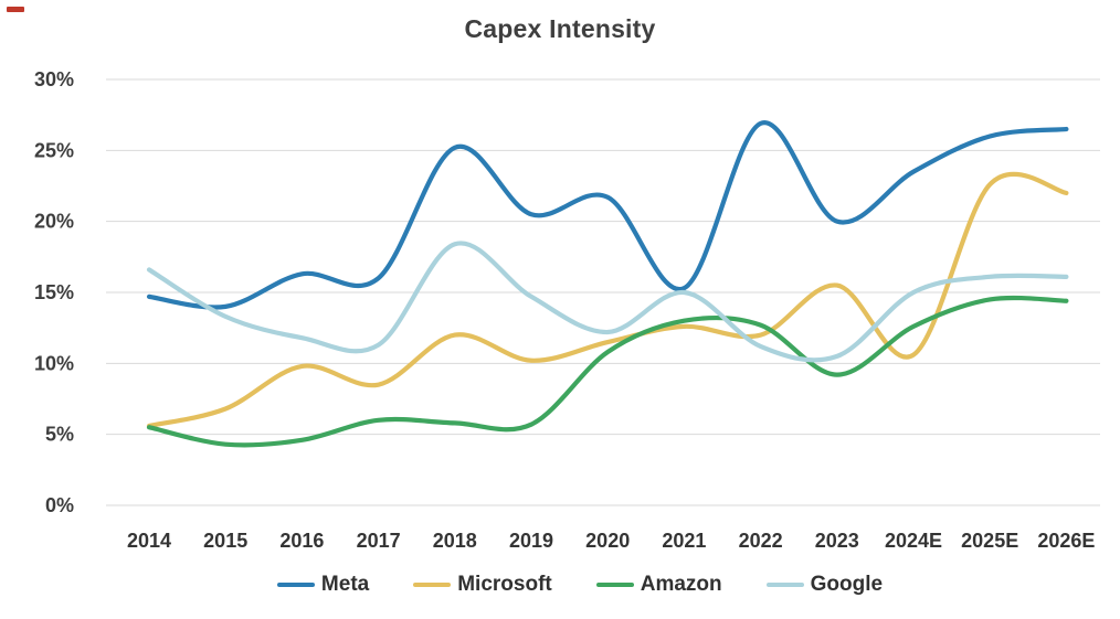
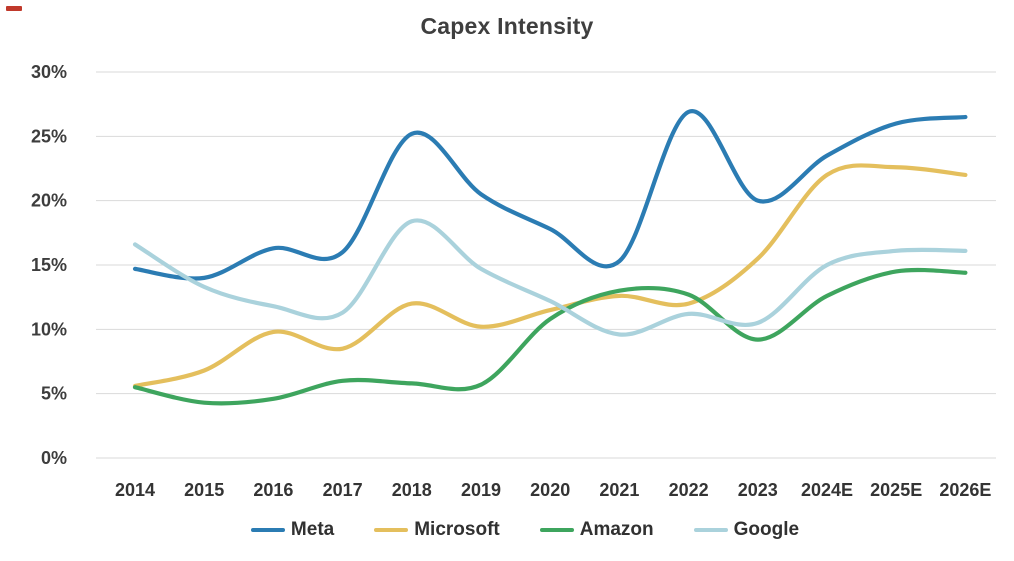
Meta/2020: 21.7% -> 17.8%
Google/2021: 15.0% -> 9.6%
Microsoft/2024E: 10.6% -> 22.0%
